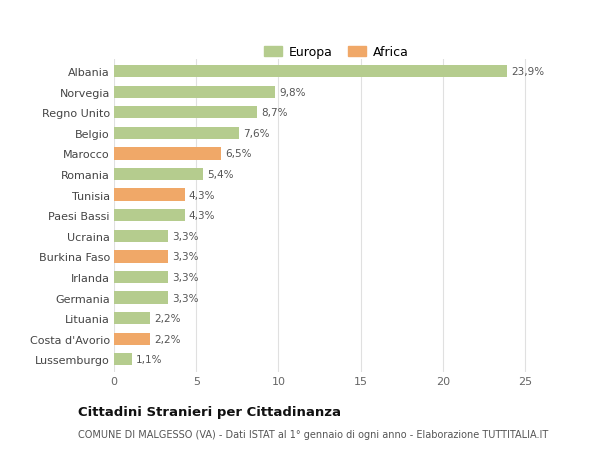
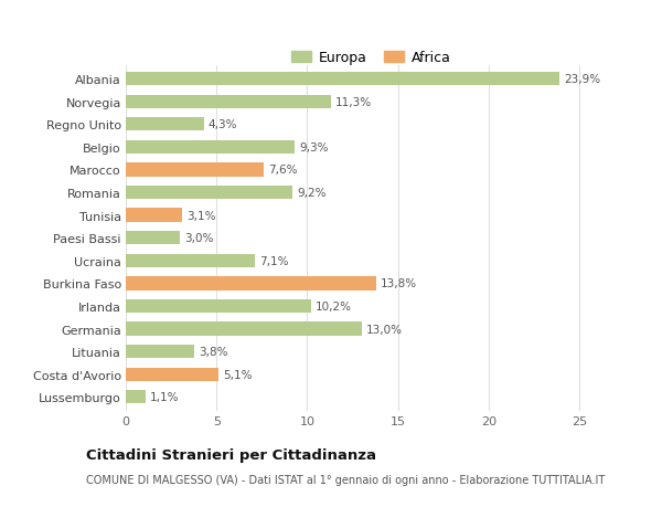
Norvegia: 9,8% -> 11,3%
Regno Unito: 8,7% -> 4,3%
Belgio: 7,6% -> 9,3%
Marocco: 6,5% -> 7,6%
Romania: 5,4% -> 9,2%
Tunisia: 4,3% -> 3,1%
Paesi Bassi: 4,3% -> 3,0%
Ucraina: 3,3% -> 7,1%
Burkina Faso: 3,3% -> 13,8%
Irlanda: 3,3% -> 10,2%
Germania: 3,3% -> 13,0%
Lituania: 2,2% -> 3,8%
Costa d'Avorio: 2,2% -> 5,1%
